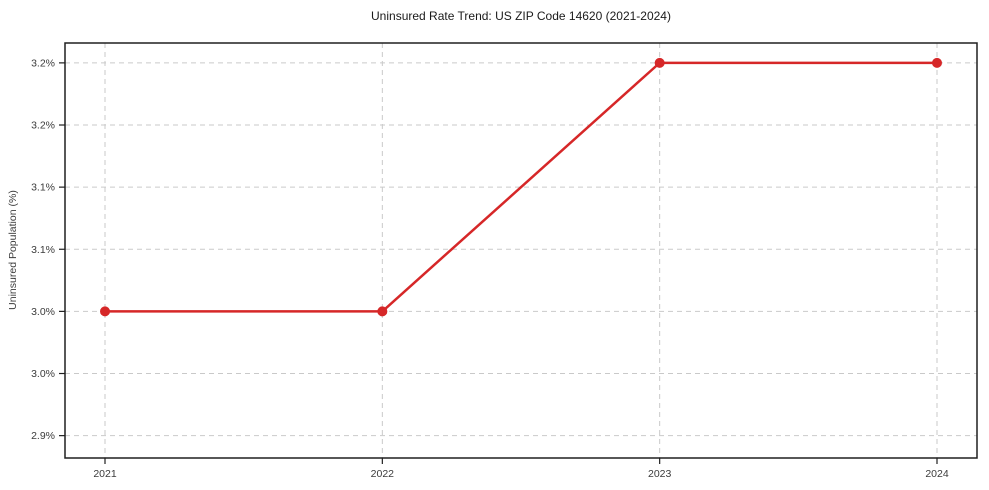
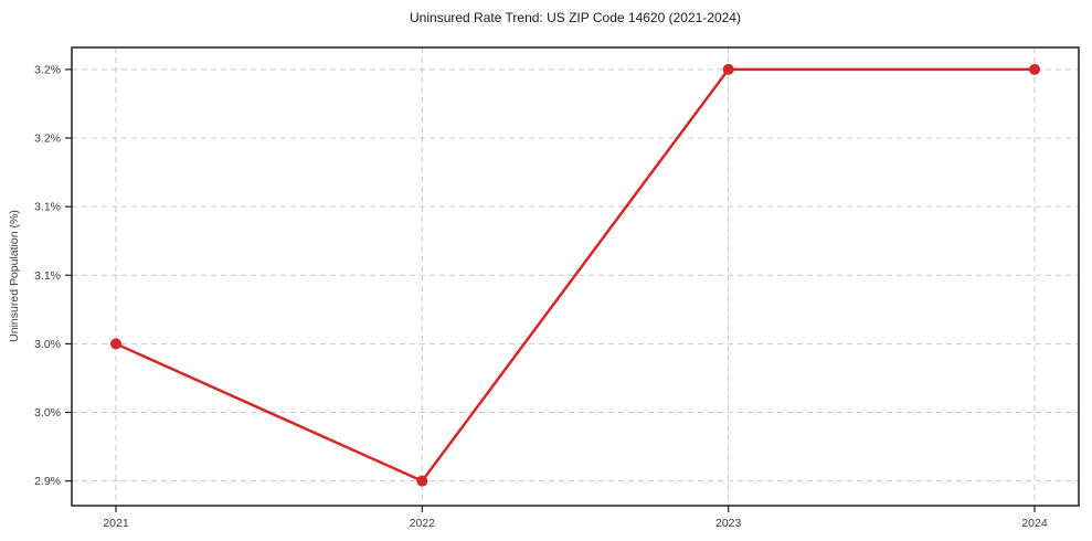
2022: 3.0% -> 2.9%
